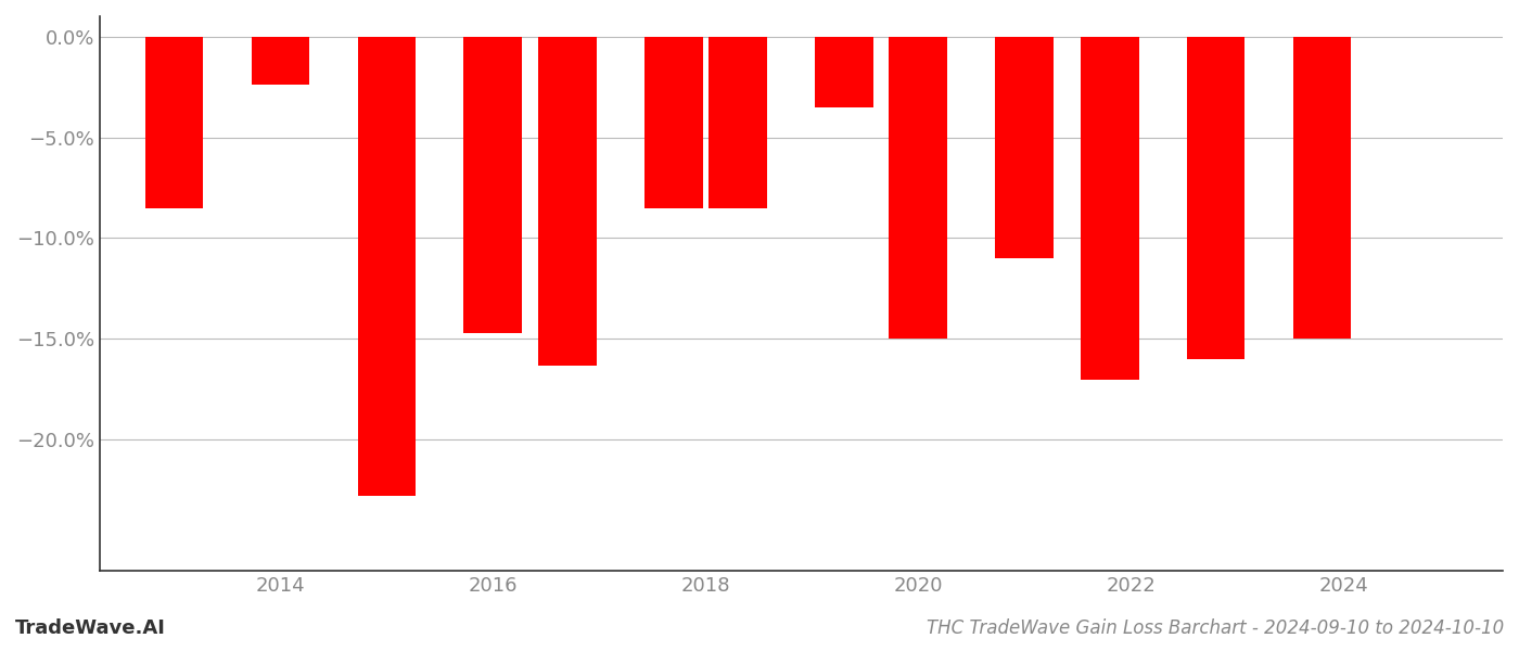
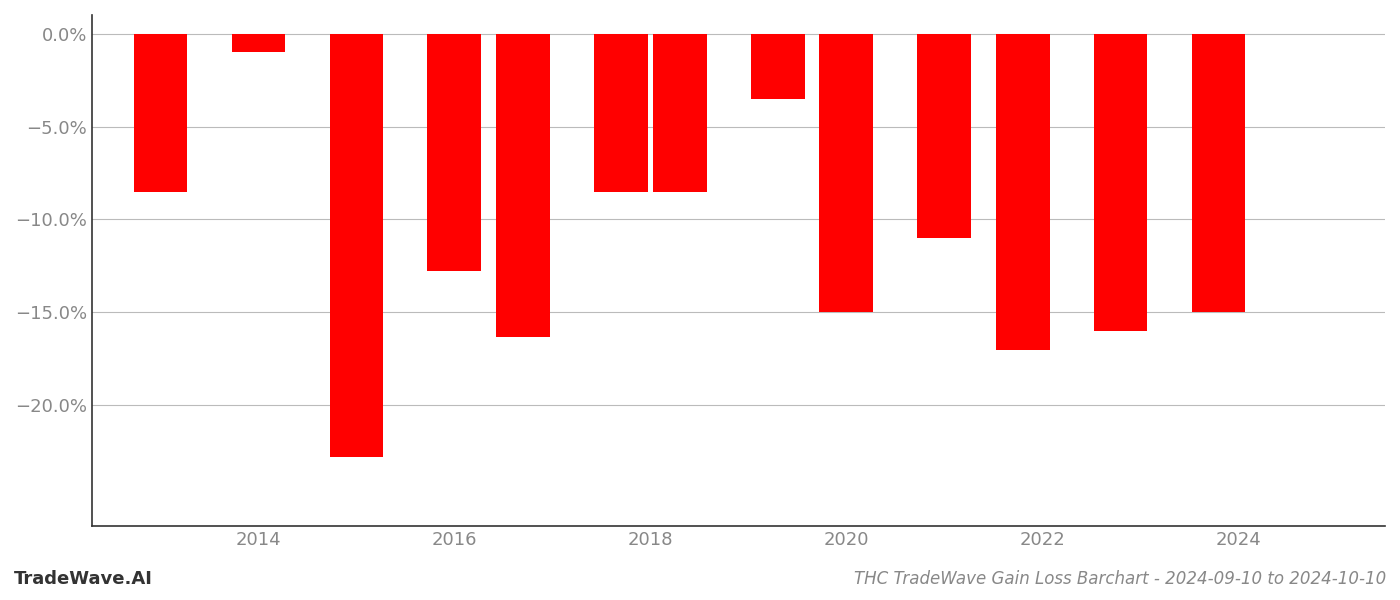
2014: -2.4% -> -1.0%
2016: -14.7% -> -12.8%
